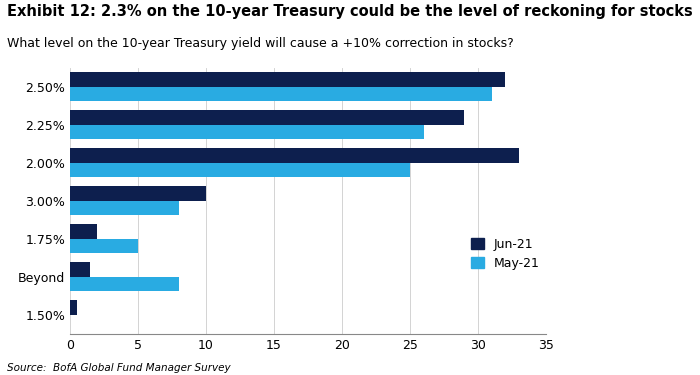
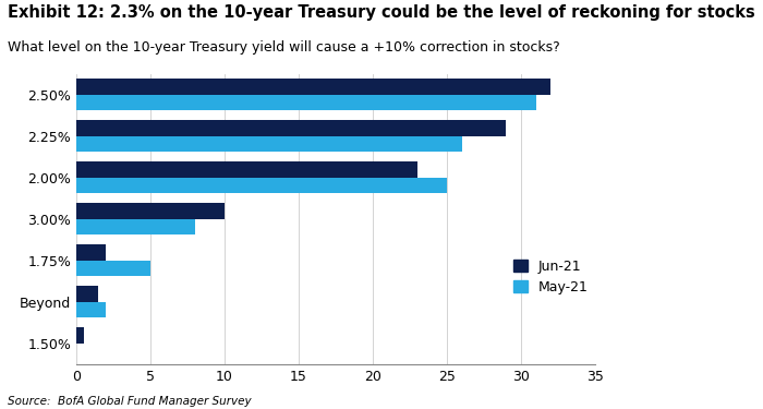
Jun-21/2.00%: 33.0 -> 23.0
May-21/Beyond: 8 -> 2
